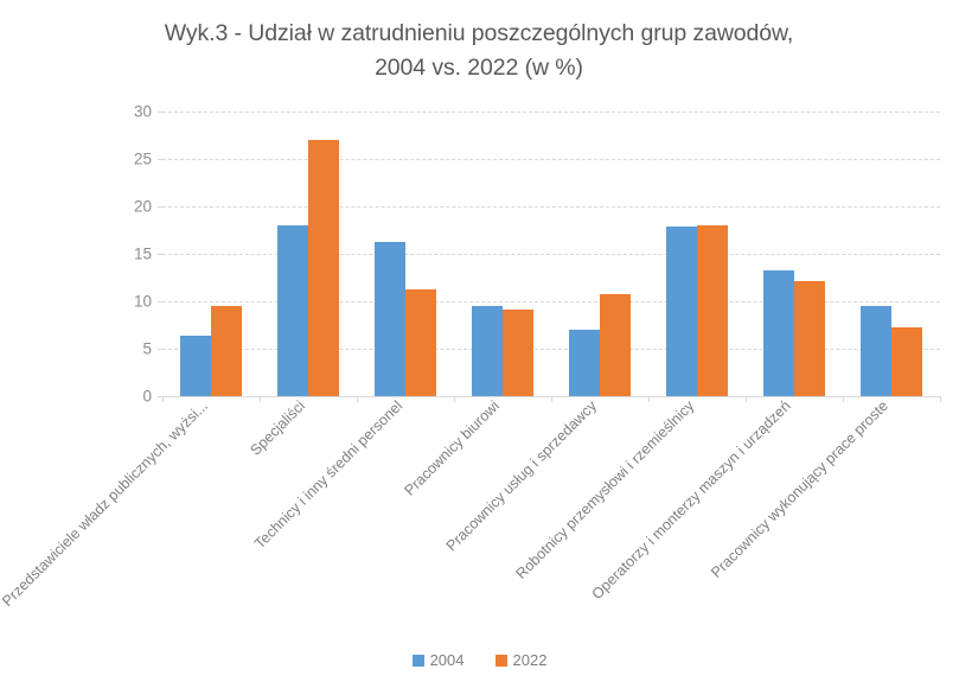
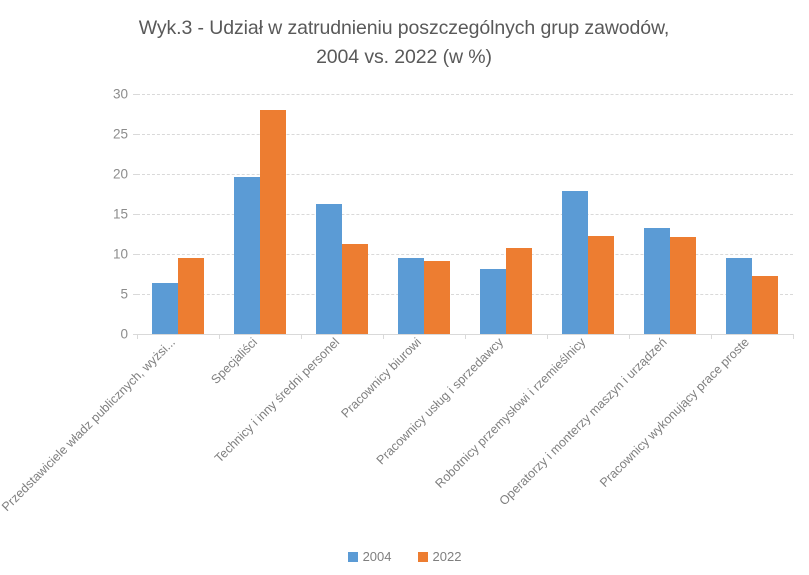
2004/Specjaliści: 18 -> 20
2022/Specjaliści: 27 -> 28
2004/Pracownicy usług i sprzedawcy: 7 -> 8
2022/Robotnicy przemysłowi i rzemieślnicy: 18 -> 12
